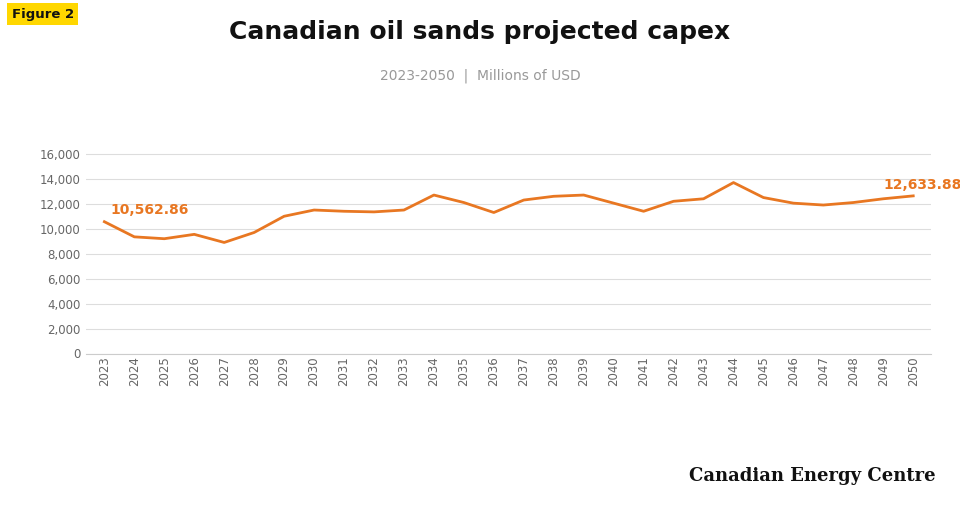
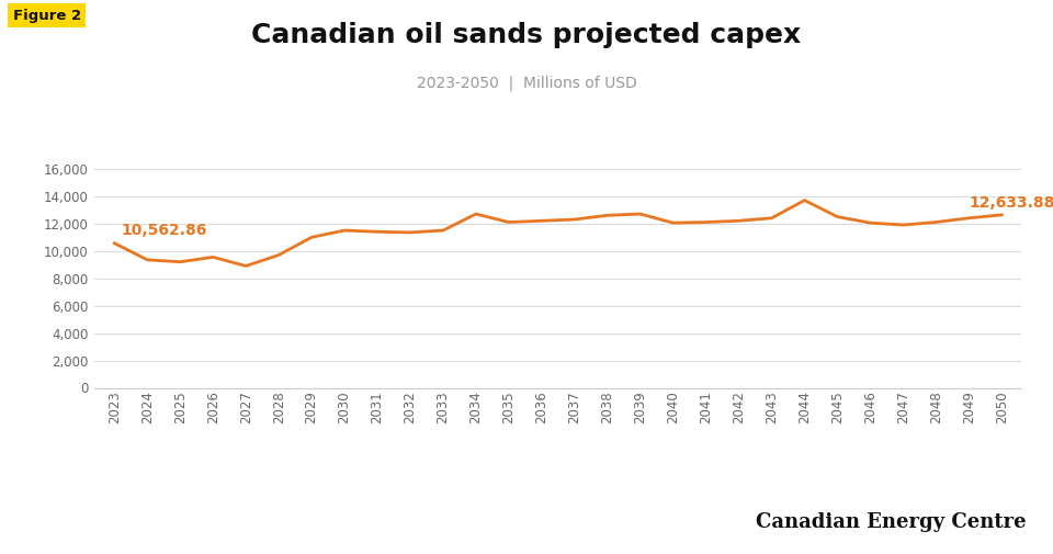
2036: 11,300 -> 12,200
2041: 11,400 -> 12,100
